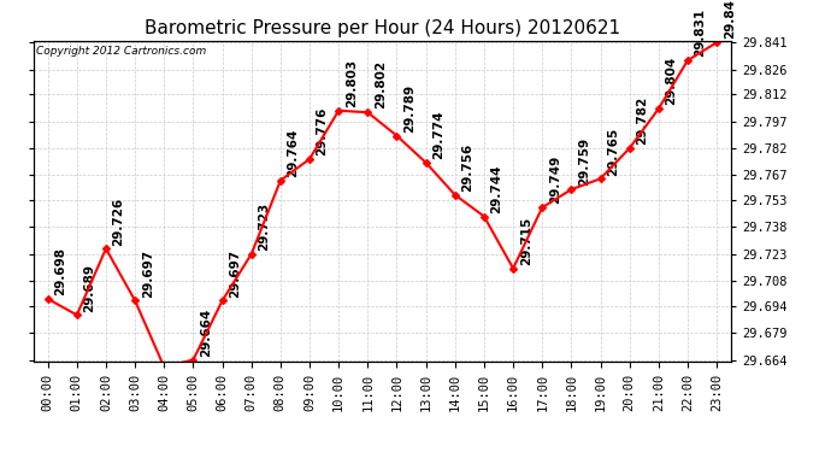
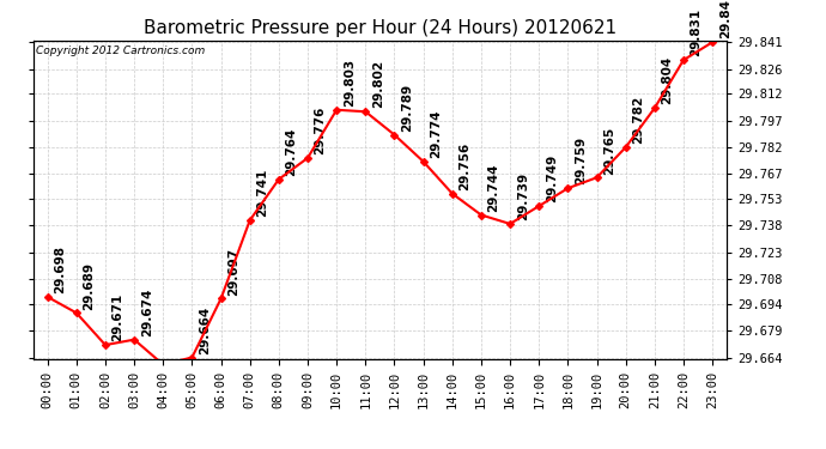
02:00: 29.726 -> 29.671
03:00: 29.697 -> 29.674
07:00: 29.723 -> 29.741
16:00: 29.715 -> 29.739
